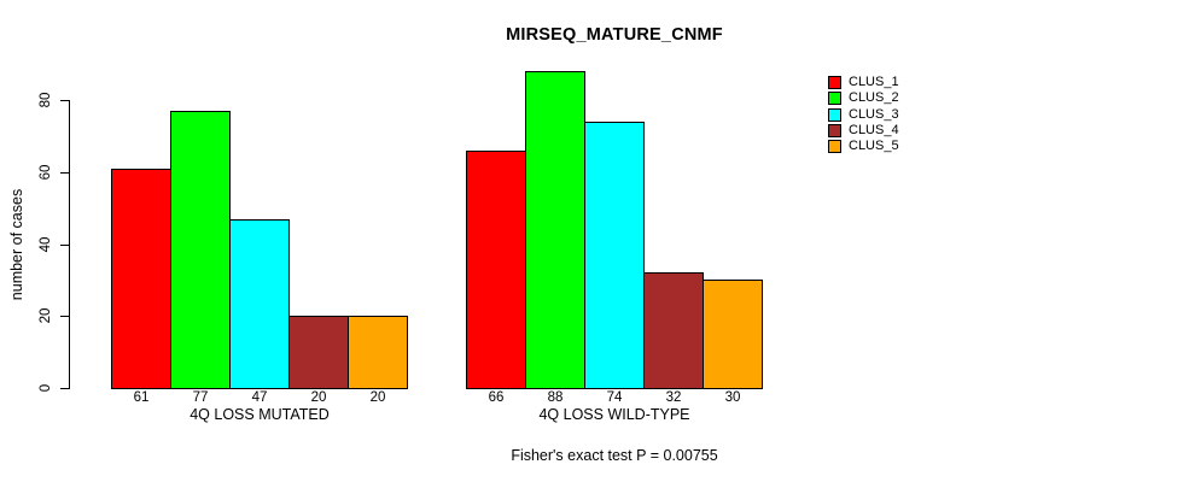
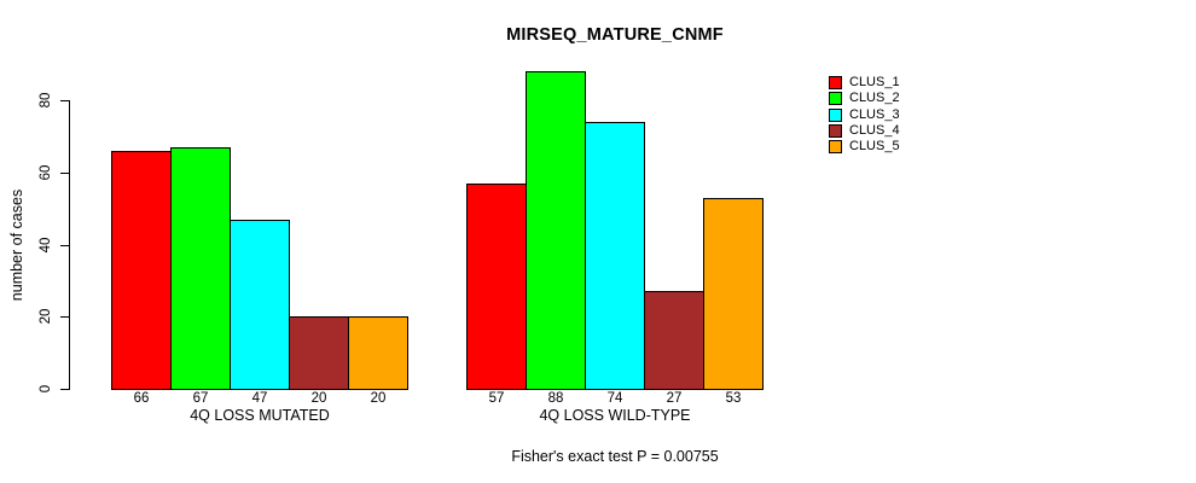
CLUS_1/4Q LOSS MUTATED: 61 -> 66
CLUS_2/4Q LOSS MUTATED: 77 -> 67
CLUS_1/4Q LOSS WILD-TYPE: 66 -> 57
CLUS_4/4Q LOSS WILD-TYPE: 32 -> 27
CLUS_5/4Q LOSS WILD-TYPE: 30 -> 53
